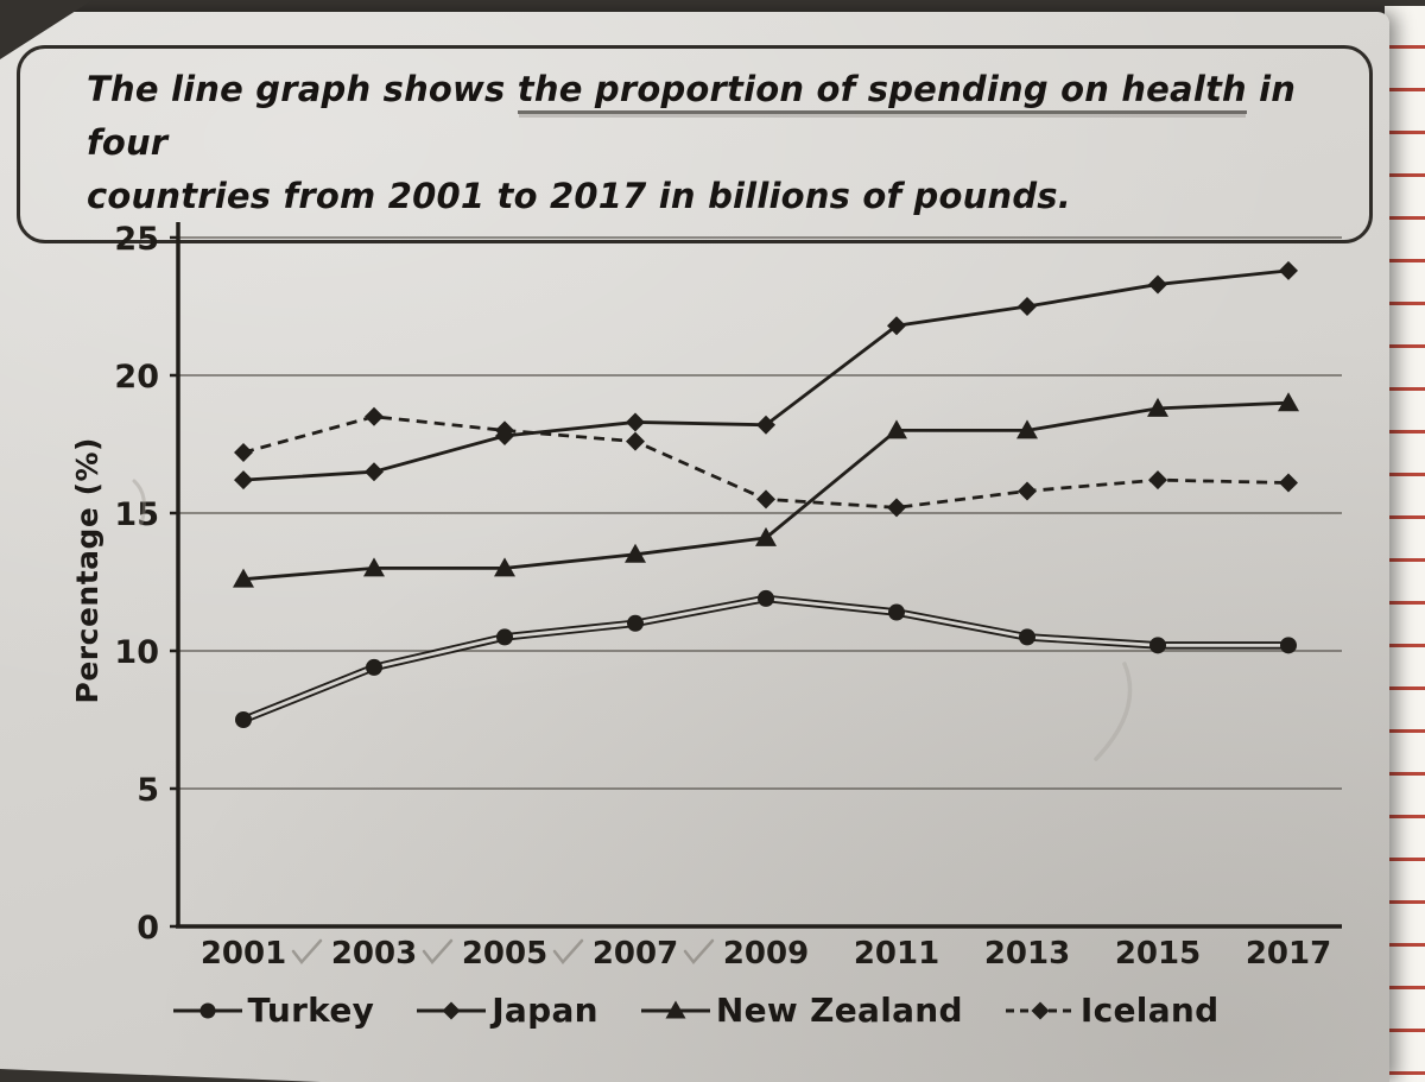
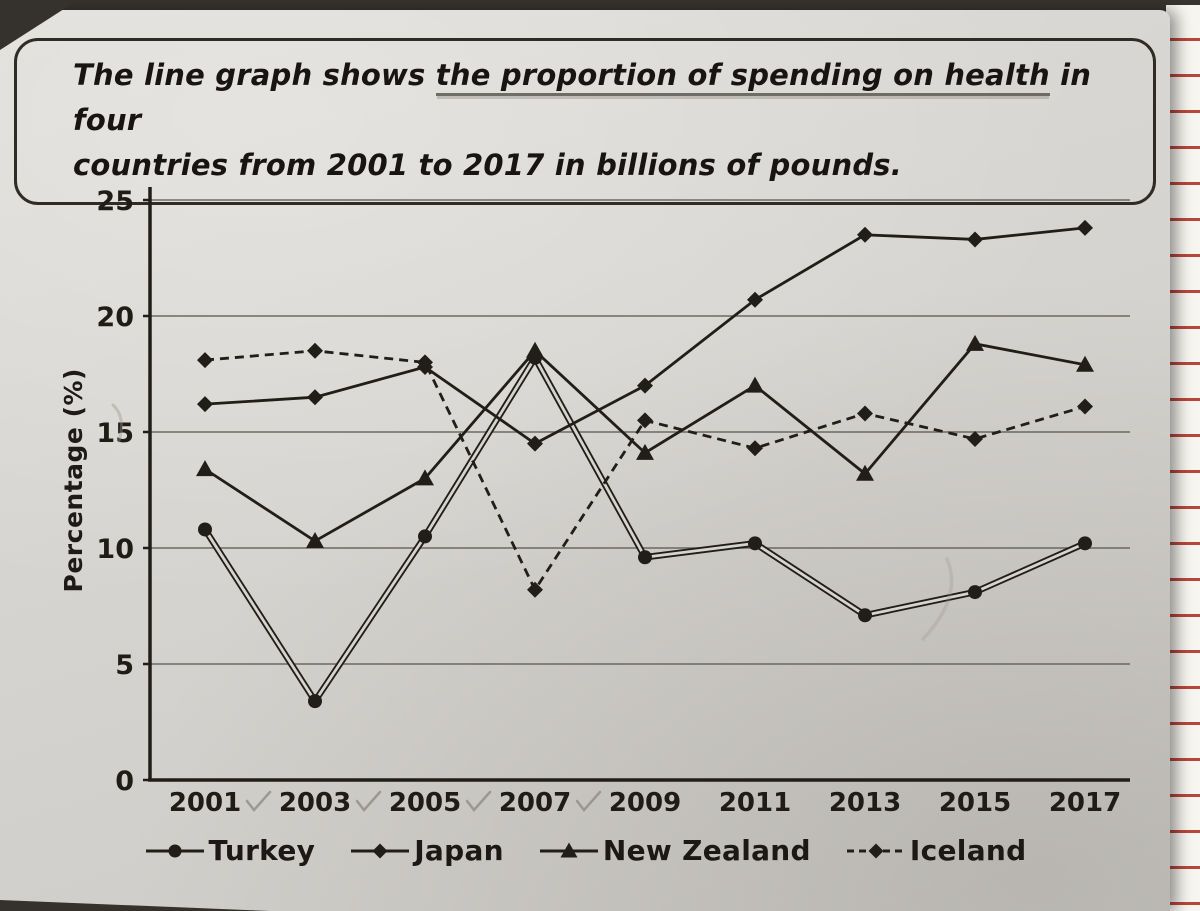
Turkey/2001: 7.5 -> 10.8
New Zealand/2001: 12.6 -> 13.4
Iceland/2001: 17.2 -> 18.1
Turkey/2003: 9.4 -> 3.4
New Zealand/2003: 13.0 -> 10.3
Turkey/2007: 11.0 -> 18.2
Japan/2007: 18.3 -> 14.5
New Zealand/2007: 13.5 -> 18.5
Iceland/2007: 17.6 -> 8.2
Turkey/2009: 11.9 -> 9.6
Japan/2009: 18.2 -> 17.0
Turkey/2011: 11.4 -> 10.2
Japan/2011: 21.8 -> 20.7
New Zealand/2011: 18.0 -> 17.0
Iceland/2011: 15.2 -> 14.3
Turkey/2013: 10.5 -> 7.1
Japan/2013: 22.5 -> 23.5
New Zealand/2013: 18.0 -> 13.2
Turkey/2015: 10.2 -> 8.1
Iceland/2015: 16.2 -> 14.7
New Zealand/2017: 19.0 -> 17.9
